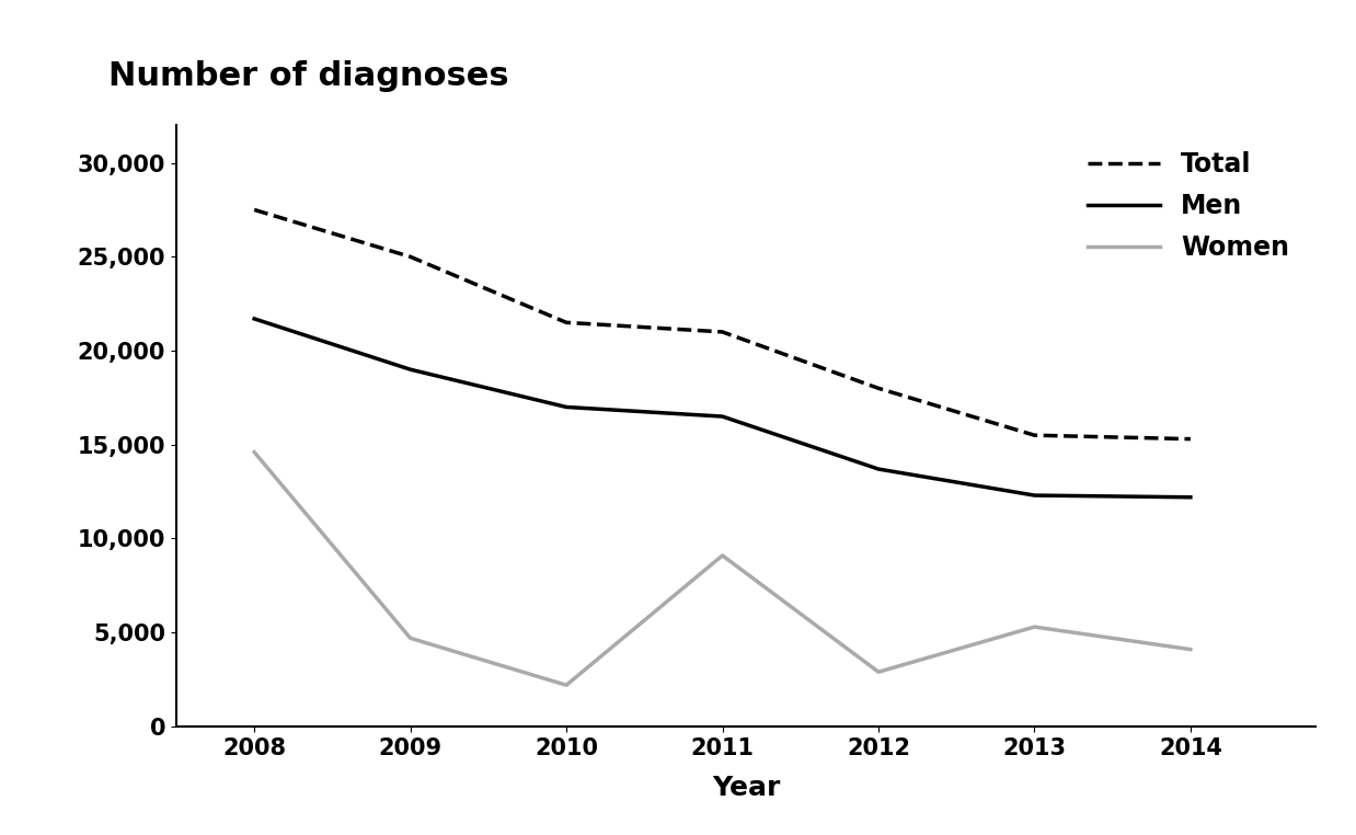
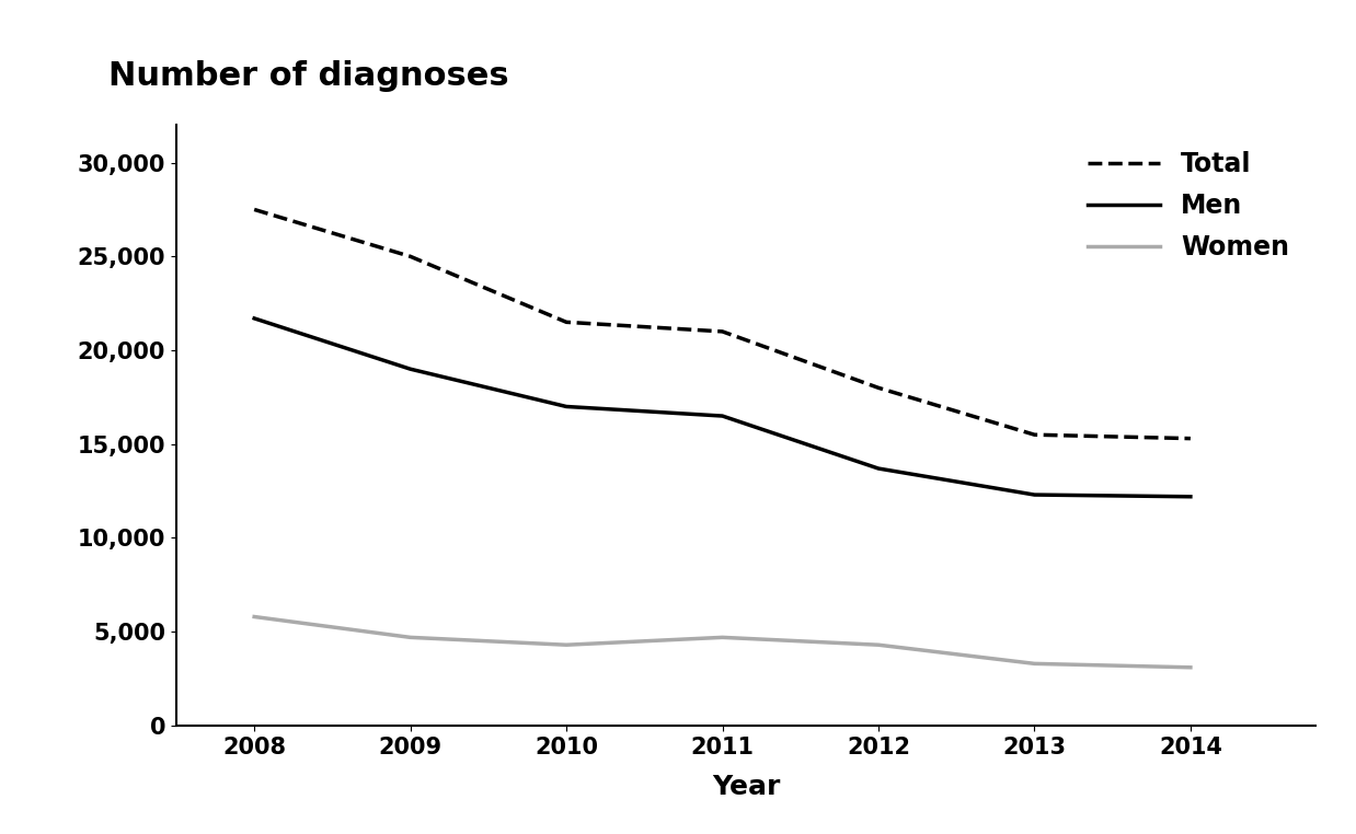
Women/2008: 14,600 -> 5,800
Women/2010: 2,200 -> 4,300
Women/2011: 9,100 -> 4,700
Women/2012: 2,900 -> 4,300
Women/2013: 5,300 -> 3,300
Women/2014: 4,100 -> 3,100
